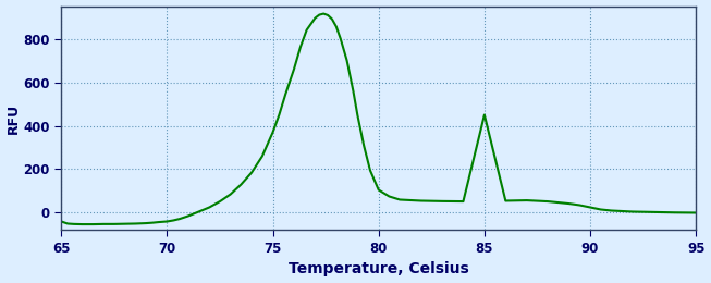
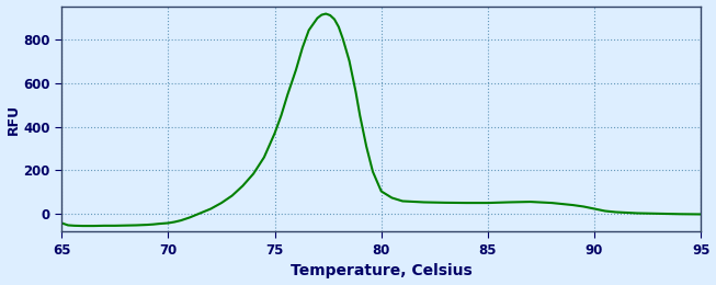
85: 450 -> 50
